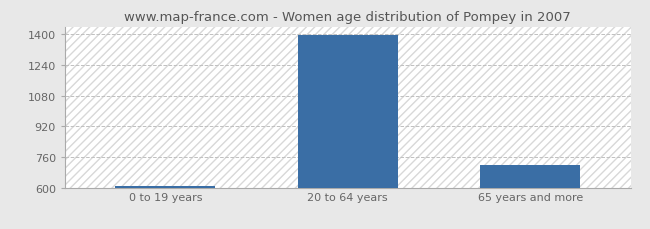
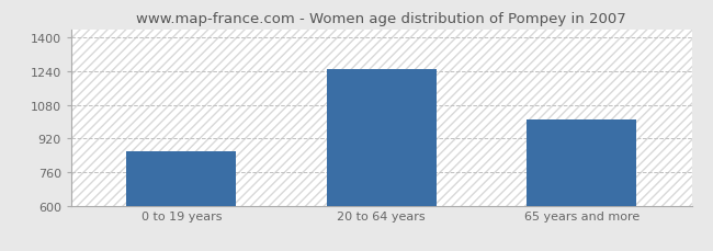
0 to 19 years: 610 -> 860
20 to 64 years: 1400 -> 1250
65 years and more: 720 -> 1010
